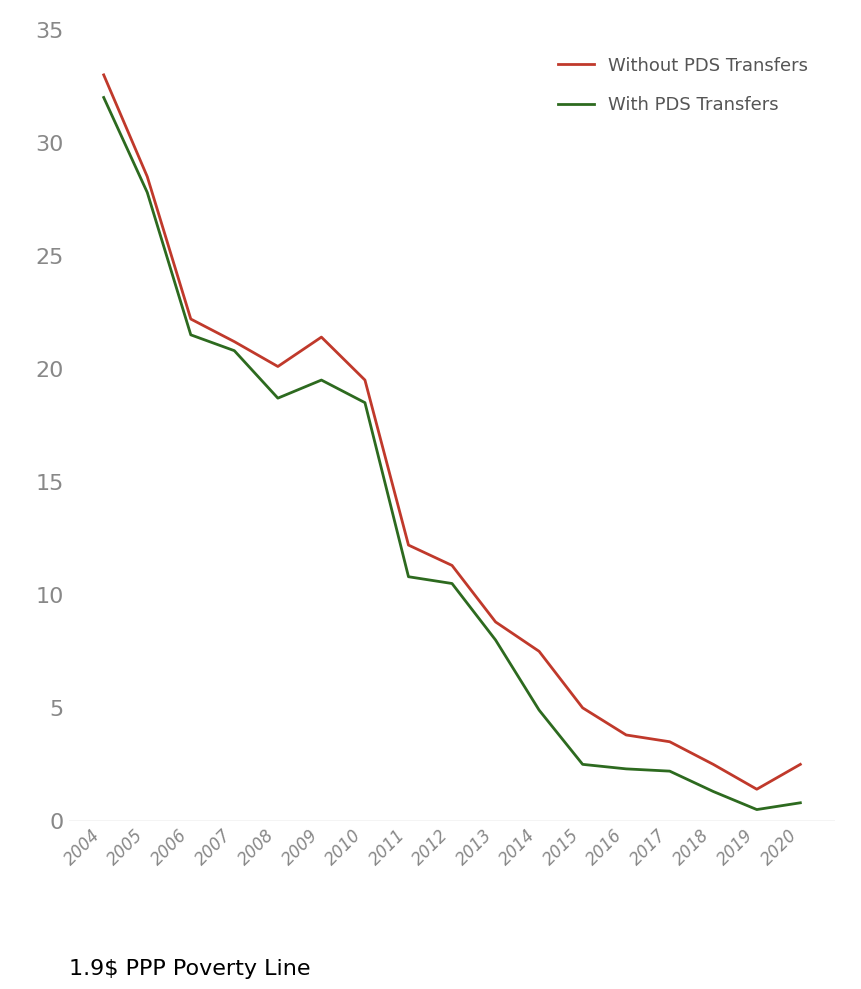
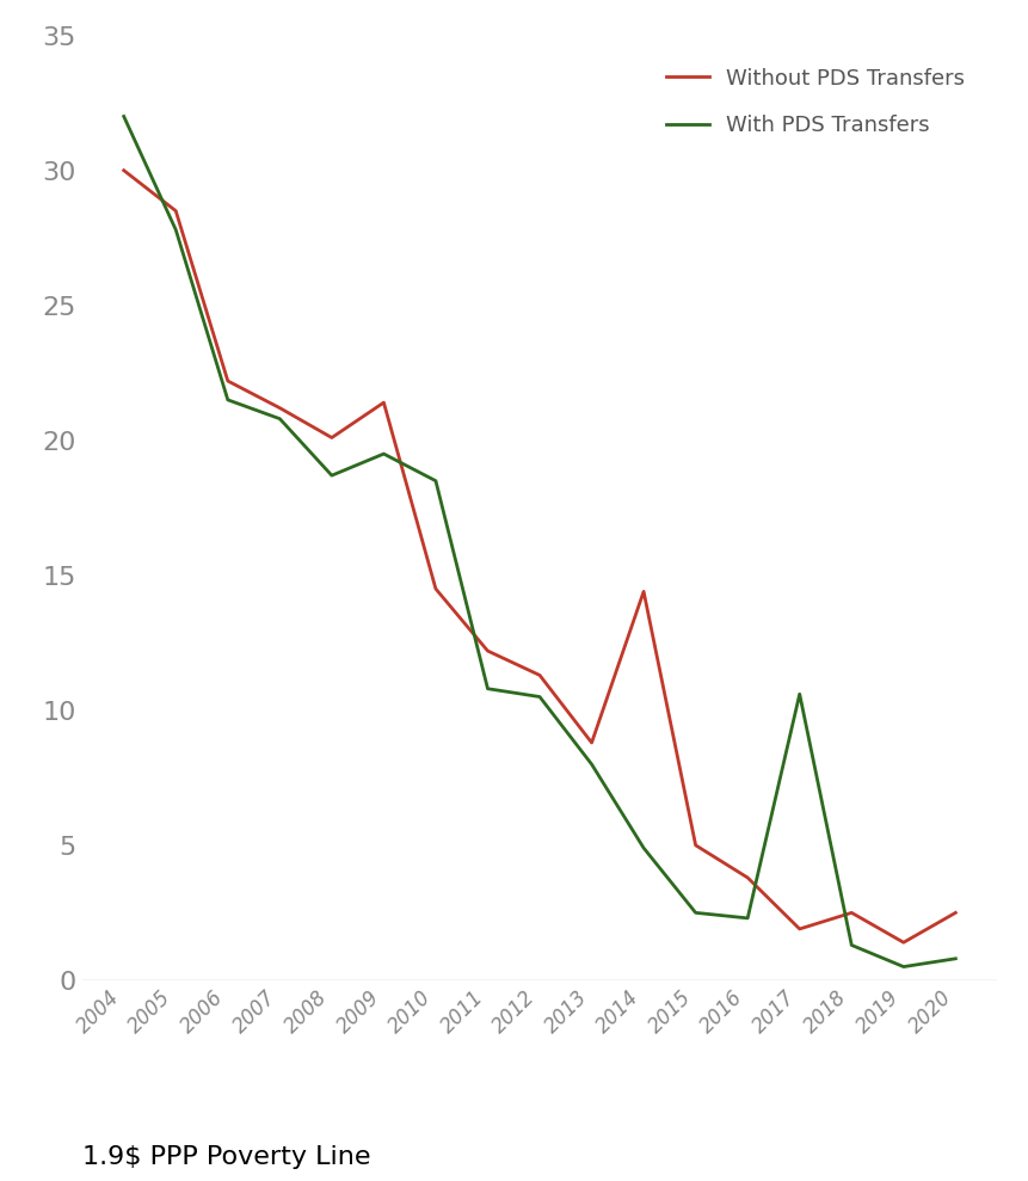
Without PDS Transfers/2004: 33.0 -> 30.0
Without PDS Transfers/2010: 19.5 -> 14.5
Without PDS Transfers/2014: 7.5 -> 14.4
Without PDS Transfers/2017: 3.5 -> 1.9
With PDS Transfers/2017: 2.2 -> 10.6
